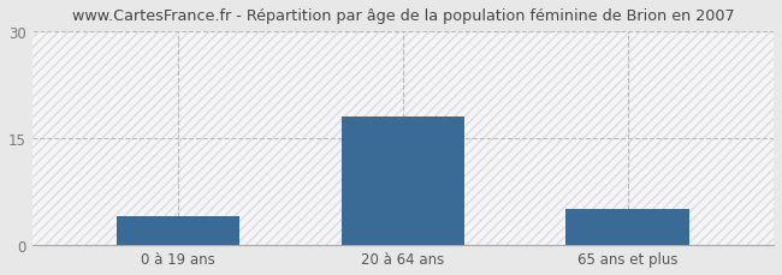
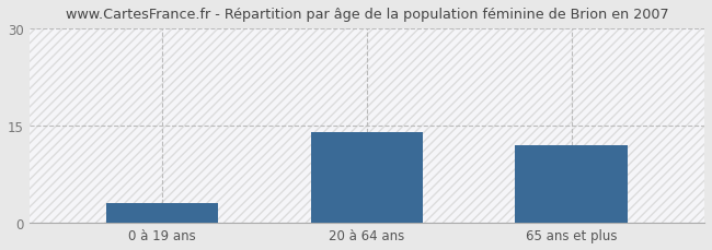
0 à 19 ans: 4 -> 3
20 à 64 ans: 18 -> 14
65 ans et plus: 5 -> 12
